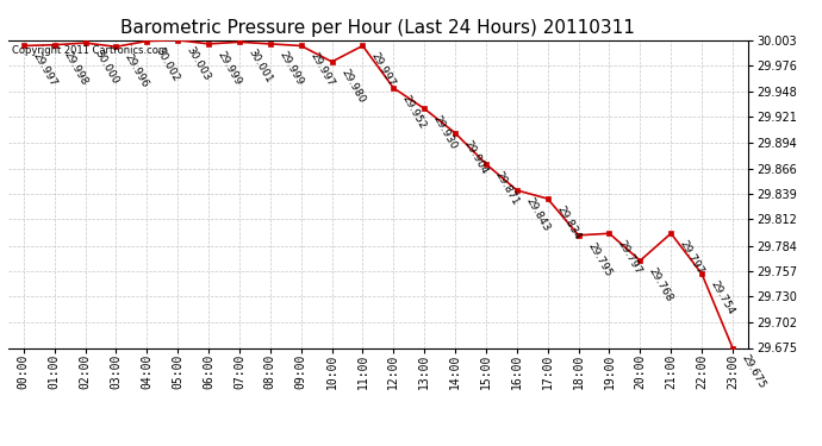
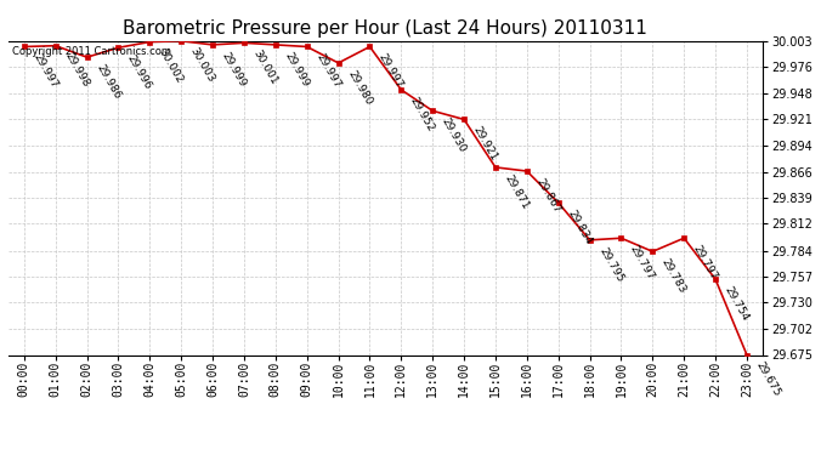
02:00: 30.000 -> 29.986
14:00: 29.904 -> 29.921
16:00: 29.843 -> 29.867
20:00: 29.768 -> 29.783
